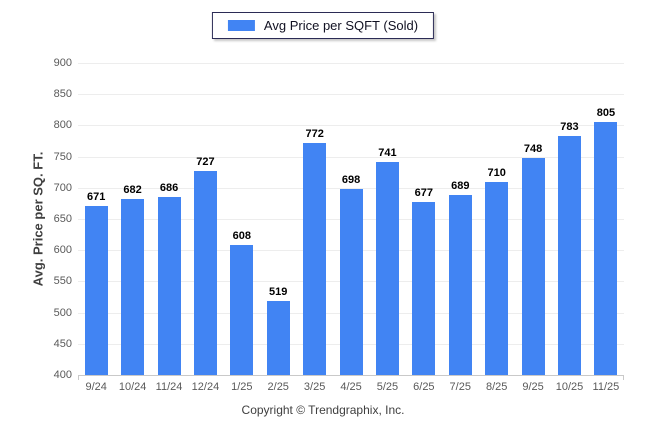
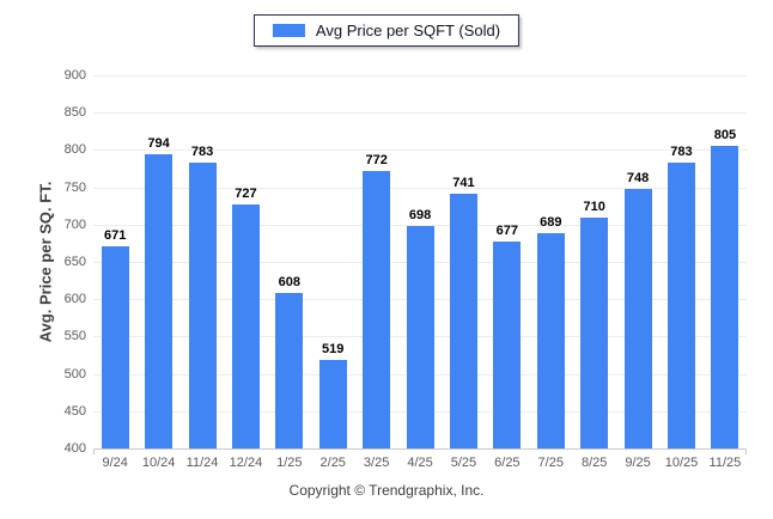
10/24: 682 -> 794
11/24: 686 -> 783
